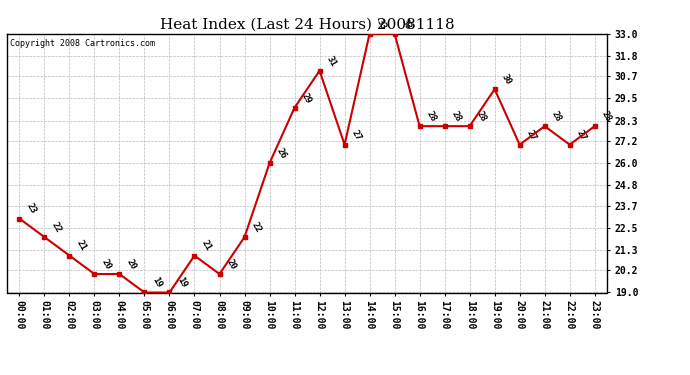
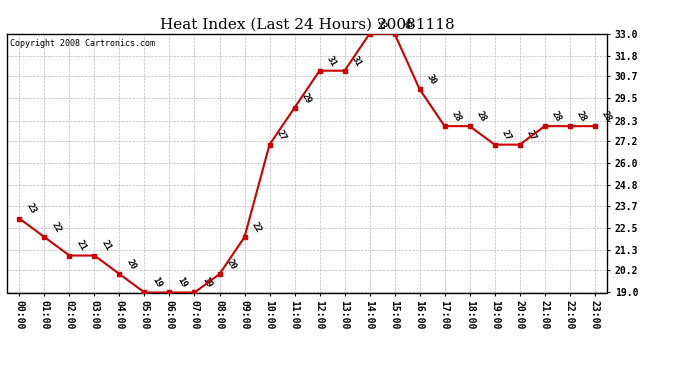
03:00: 20 -> 21
07:00: 21 -> 19
10:00: 26 -> 27
13:00: 27 -> 31
16:00: 28 -> 30
19:00: 30 -> 27
22:00: 27 -> 28
